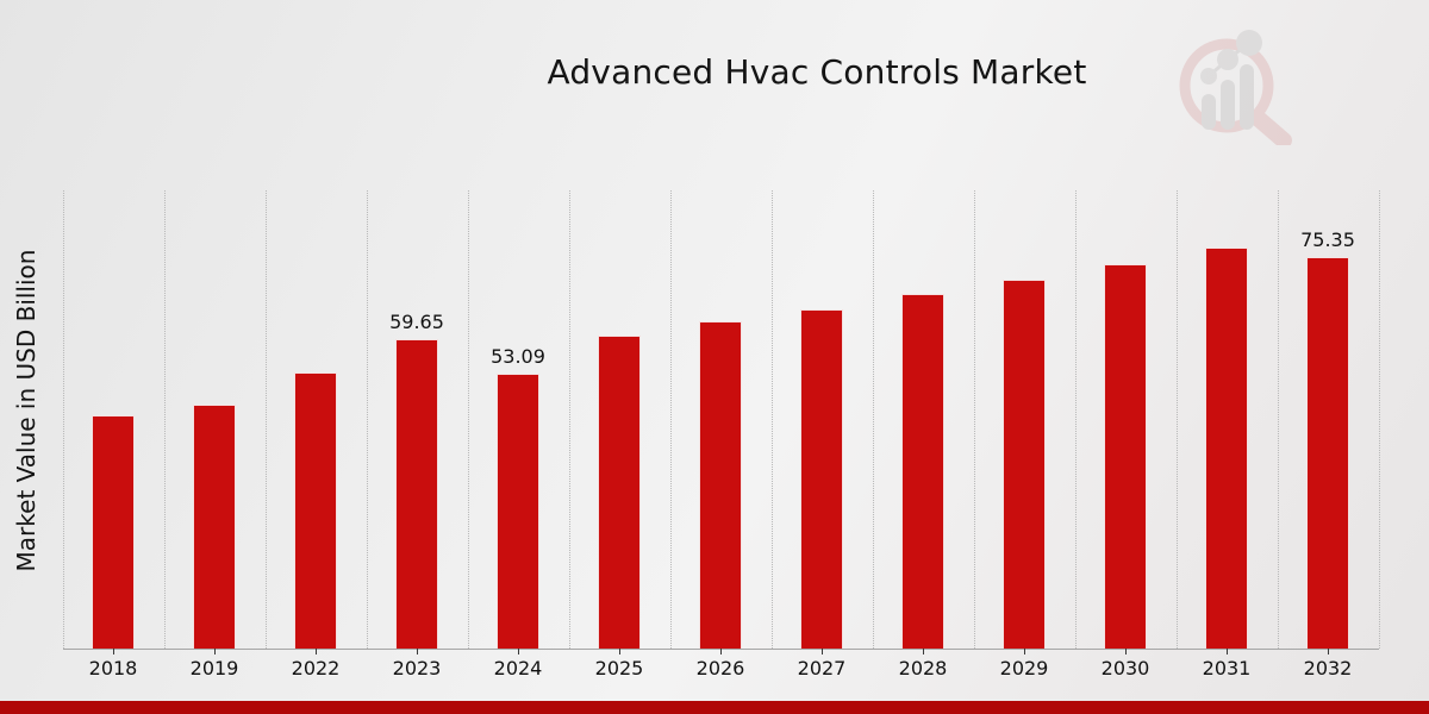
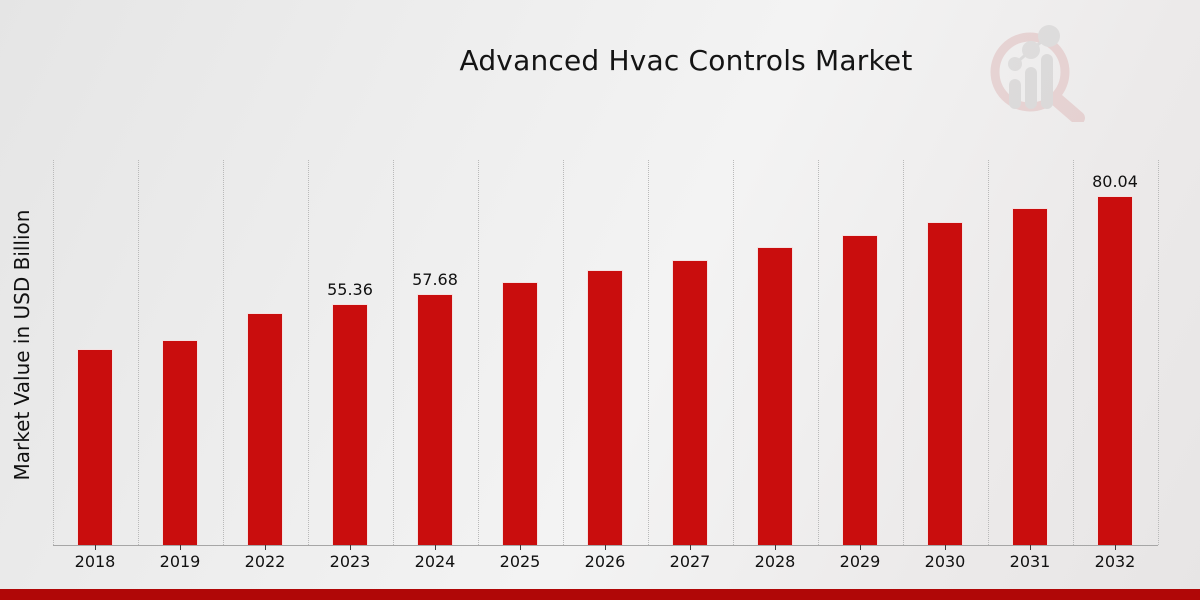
2023: 59.65 -> 55.36
2024: 53.09 -> 57.68
2032: 75.35 -> 80.04
